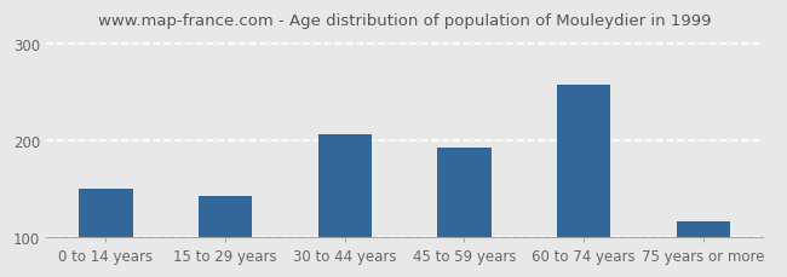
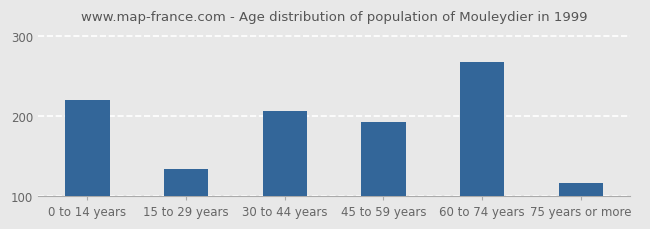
0 to 14 years: 150 -> 220
15 to 29 years: 143 -> 134
60 to 74 years: 258 -> 268
